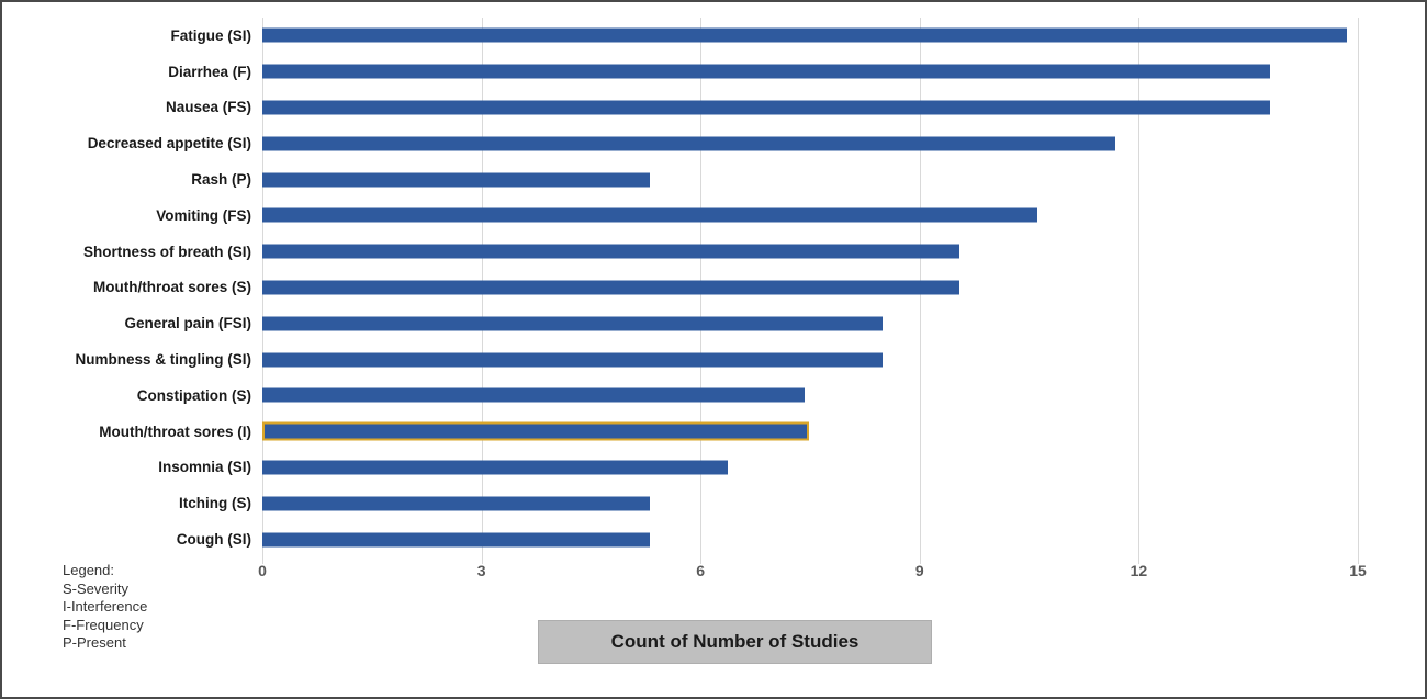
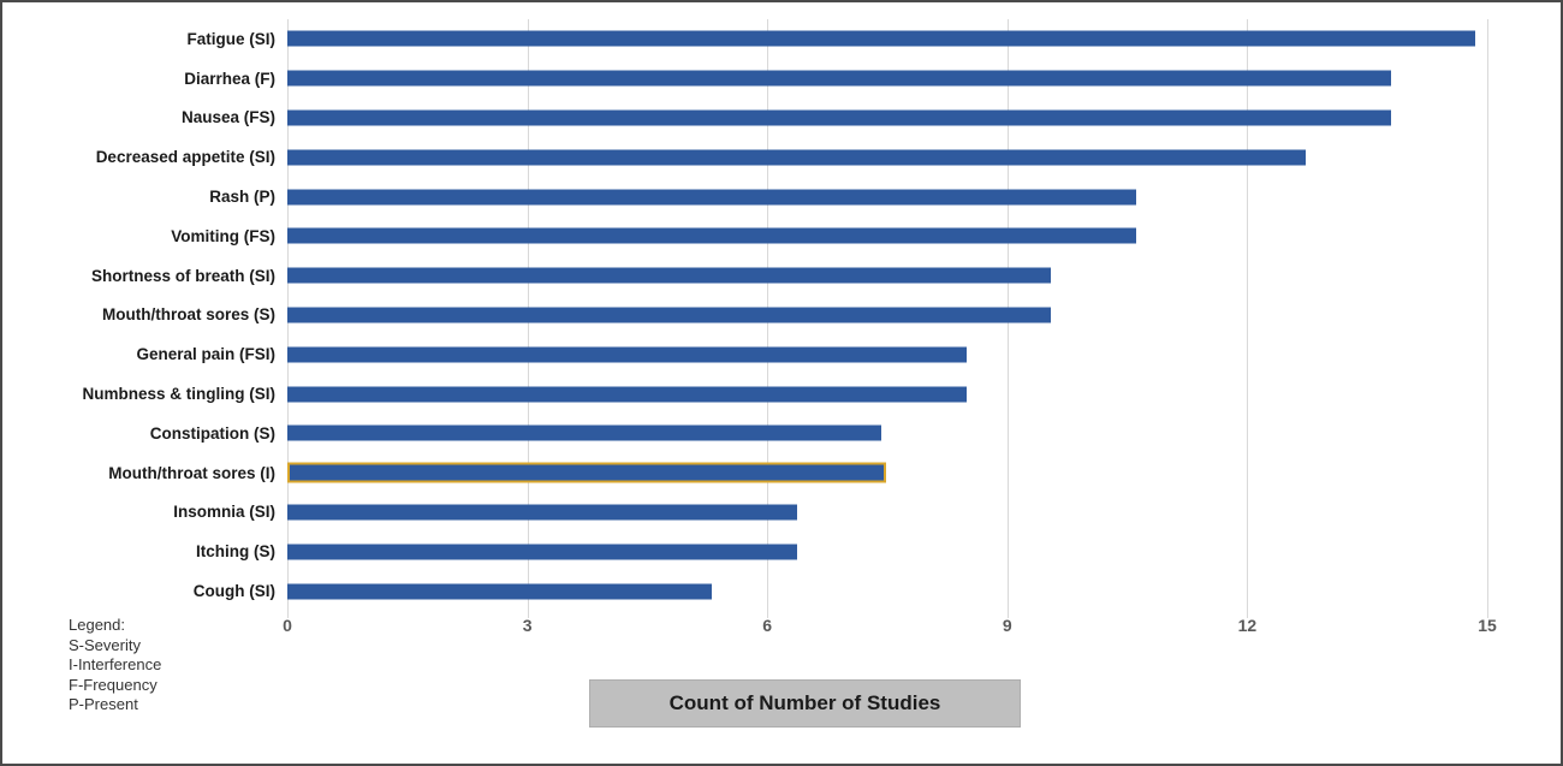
Decreased appetite (SI): 11 -> 12
Rash (P): 5 -> 10
Itching (S): 5 -> 6
